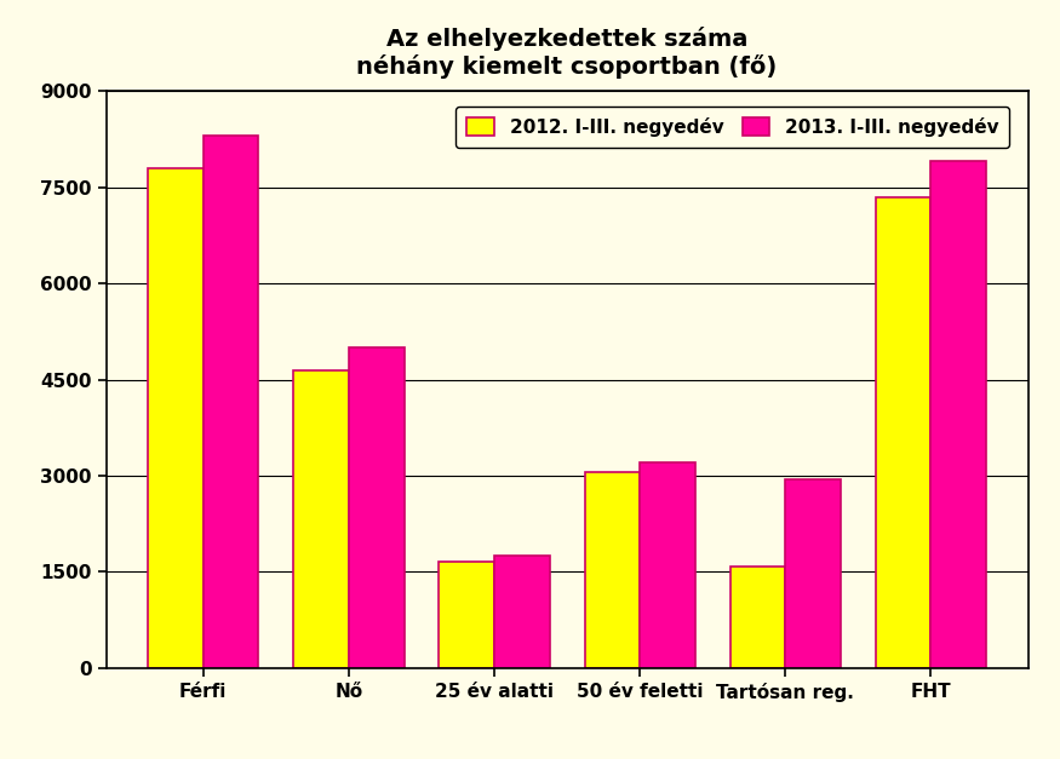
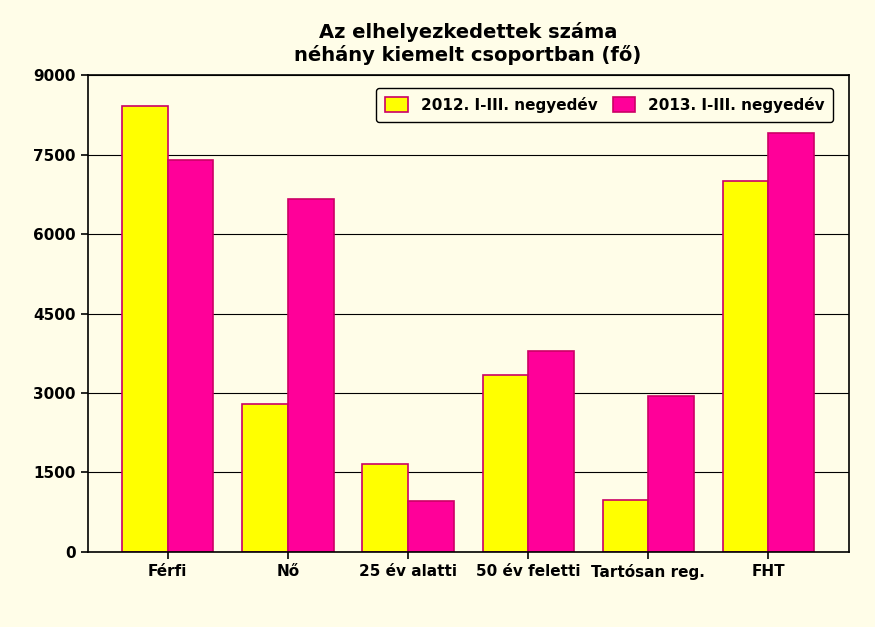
2012. I-III. negyedév/Férfi: 7800 -> 8420
2013. I-III. negyedév/Férfi: 8300 -> 7400
2012. I-III. negyedév/Nő: 4650 -> 2800
2013. I-III. negyedév/Nő: 5000 -> 6660
2013. I-III. negyedév/25 év alatti: 1750 -> 960
2012. I-III. negyedév/50 év feletti: 3050 -> 3340
2013. I-III. negyedév/50 év feletti: 3200 -> 3800
2012. I-III. negyedév/Tartósan reg.: 1580 -> 980
2012. I-III. negyedév/FHT: 7350 -> 7000
